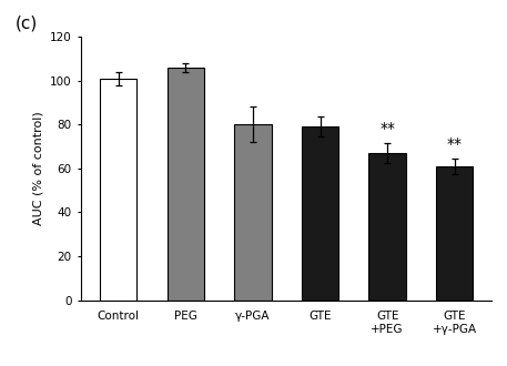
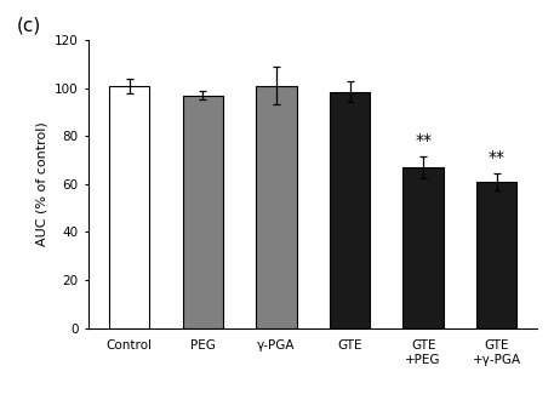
PEG: 106 -> 97
γ-PGA: 80 -> 101
GTE: 79 -> 98
